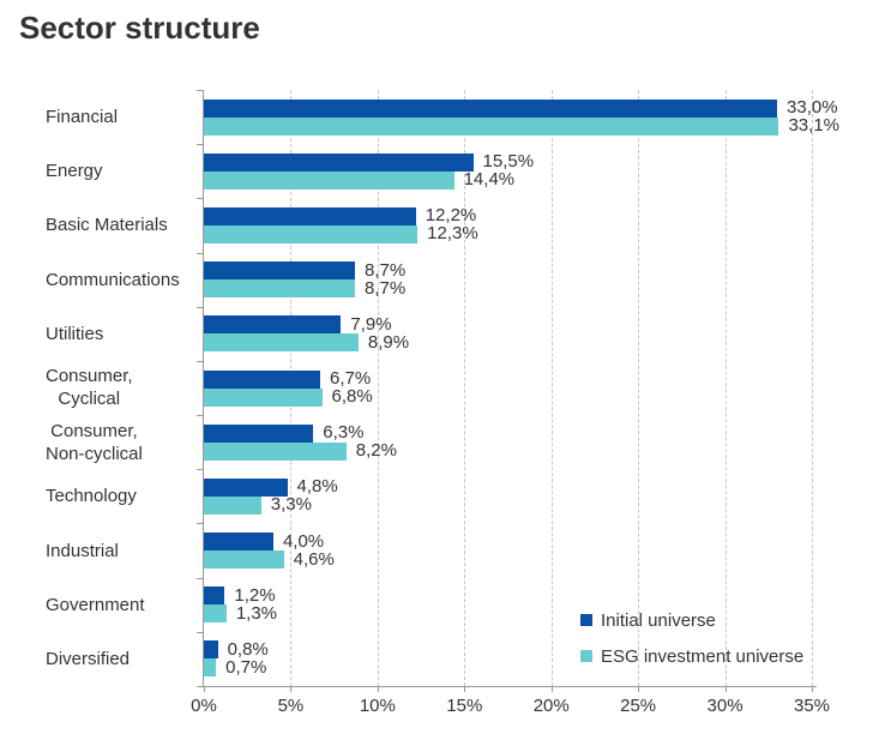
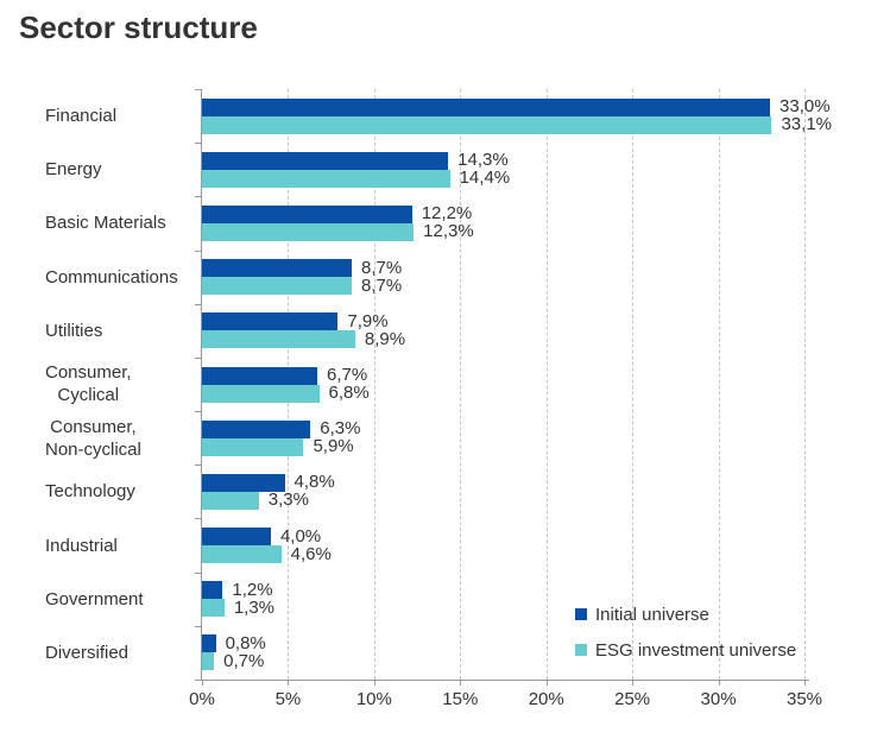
Initial universe/Energy: 15,5% -> 14,3%
ESG investment universe/Consumer, Non-cyclical: 8,2% -> 5,9%
